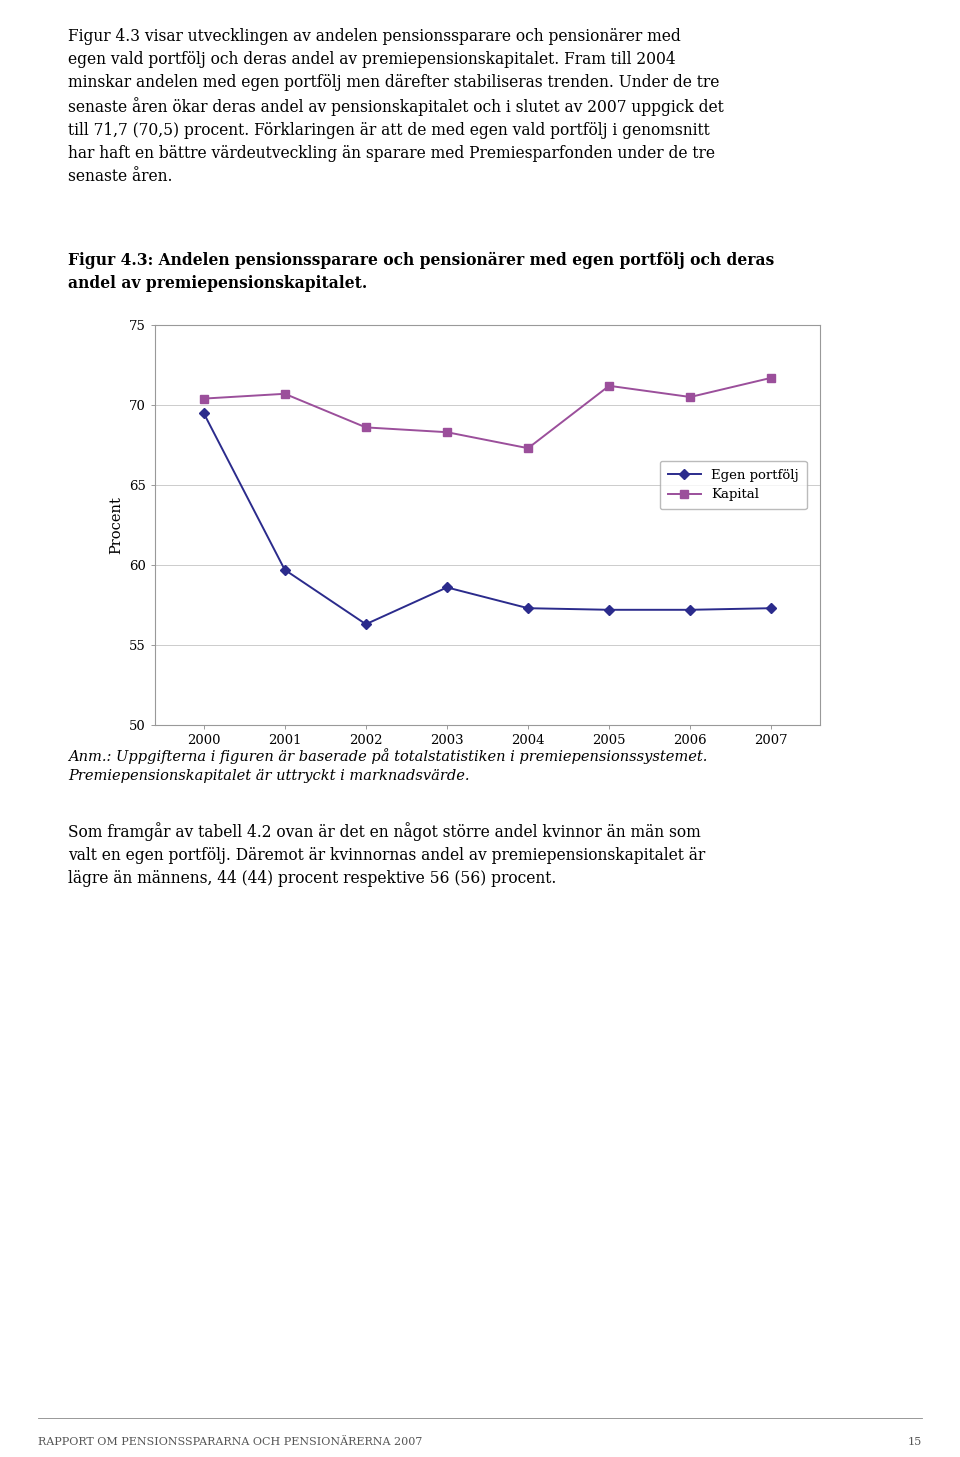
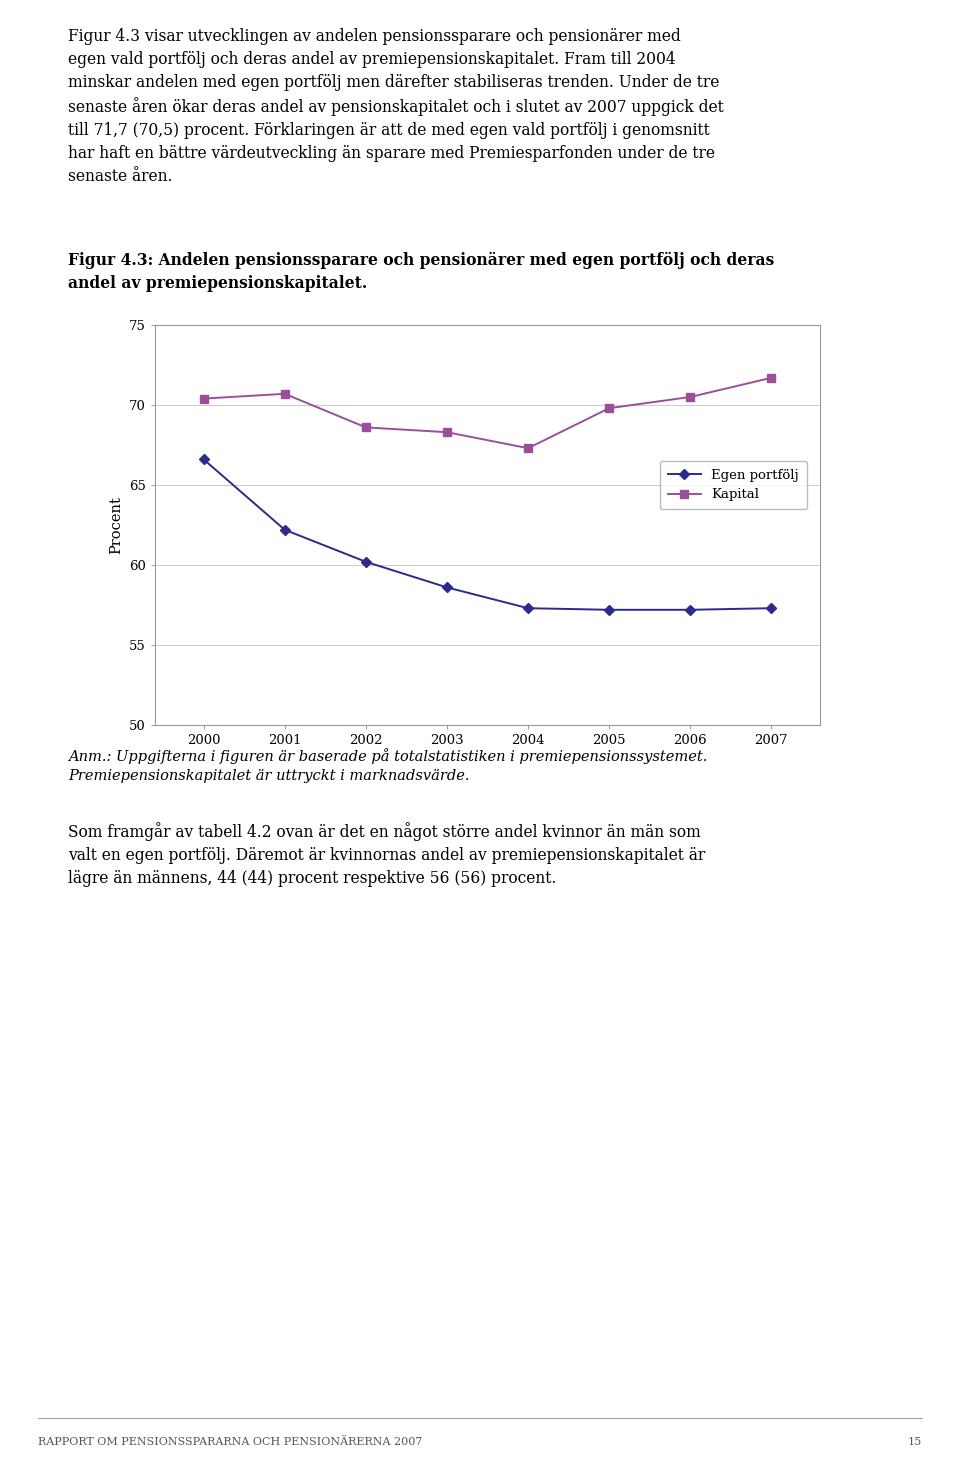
Egen portfölj/2000: 69.5 -> 66.6
Egen portfölj/2001: 59.7 -> 62.2
Egen portfölj/2002: 56.3 -> 60.2
Kapital/2005: 71.2 -> 69.8
